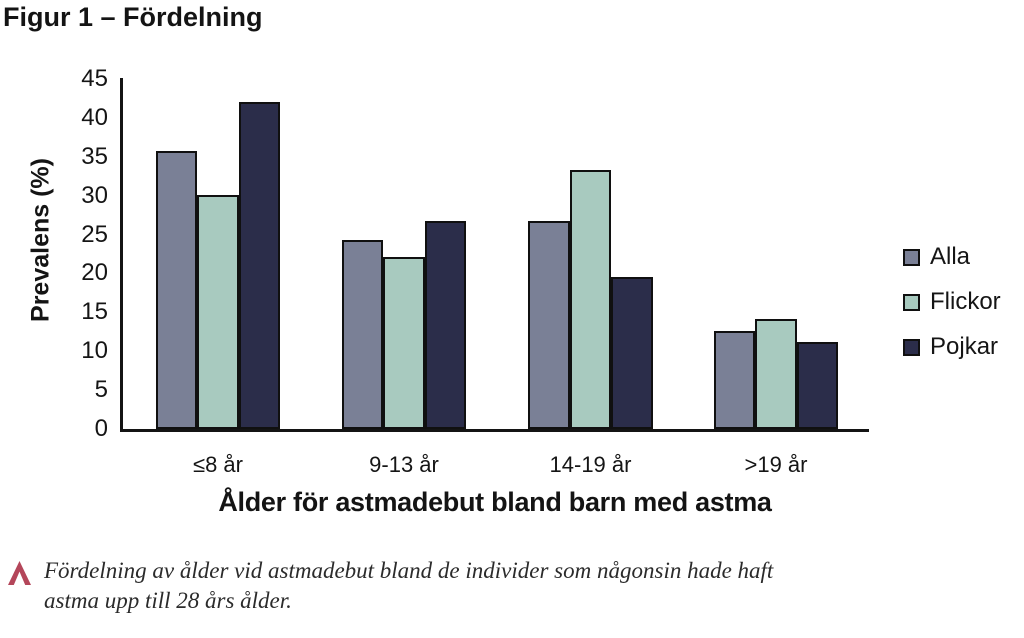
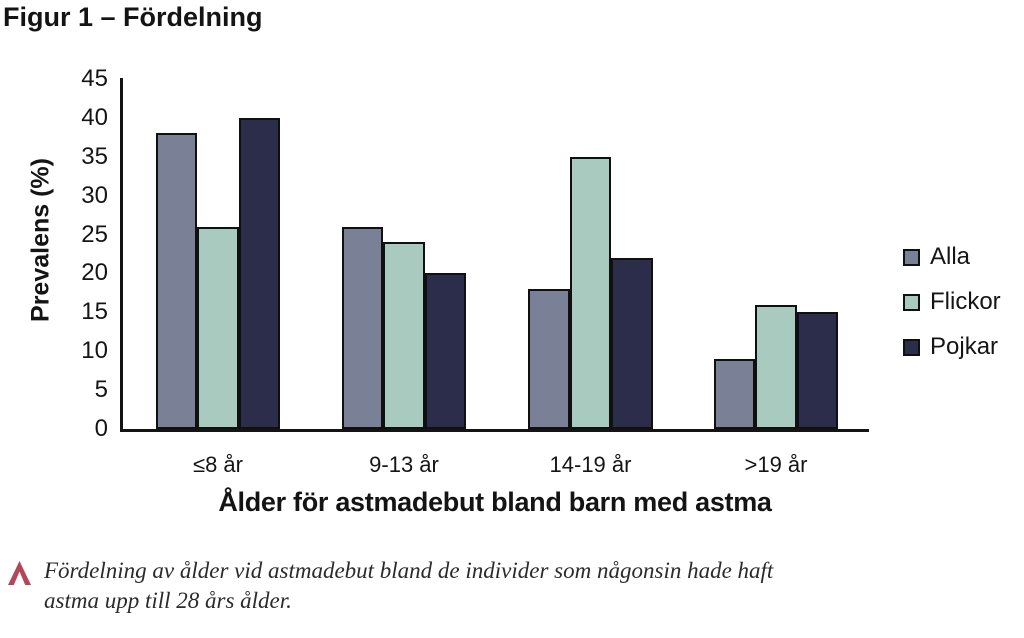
Alla/≤8 år: 36 -> 38
Flickor/≤8 år: 30 -> 26
Pojkar/≤8 år: 42 -> 40
Alla/9-13 år: 24 -> 26
Flickor/9-13 år: 22 -> 24
Pojkar/9-13 år: 27 -> 20
Alla/14-19 år: 27 -> 18
Flickor/14-19 år: 33 -> 35
Pojkar/14-19 år: 20 -> 22
Alla/>19 år: 13 -> 9
Flickor/>19 år: 14 -> 16
Pojkar/>19 år: 11 -> 15
